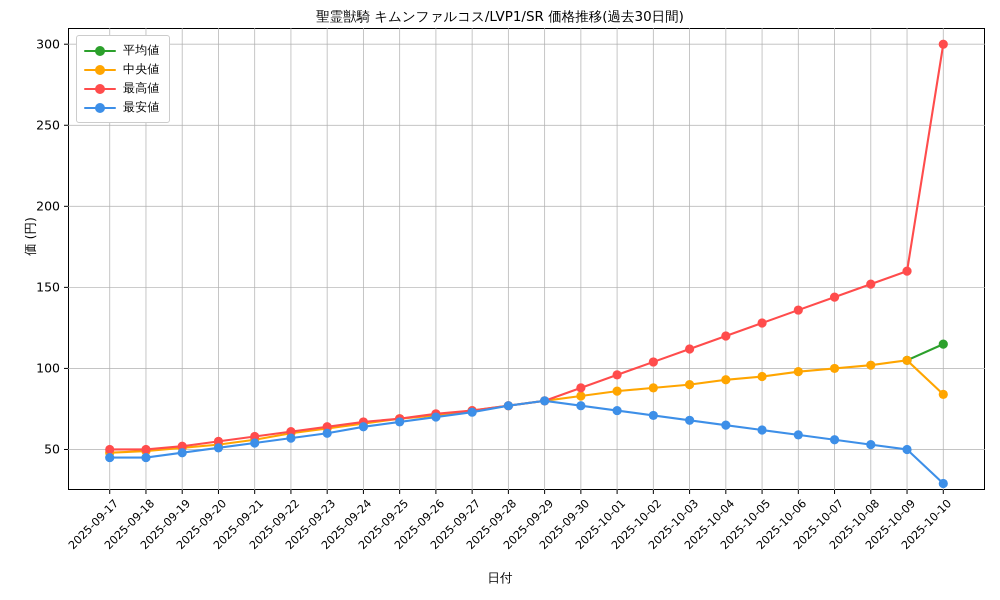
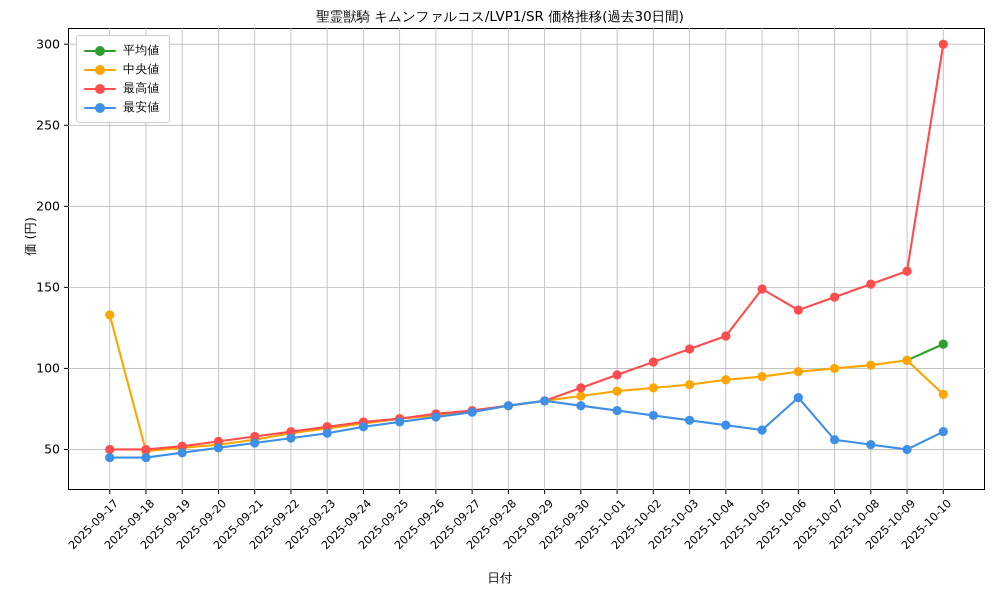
中央値/2025-09-17: 48 -> 133
最高値/2025-10-05: 128 -> 149
最安値/2025-10-06: 59 -> 82
最安値/2025-10-10: 29 -> 61
